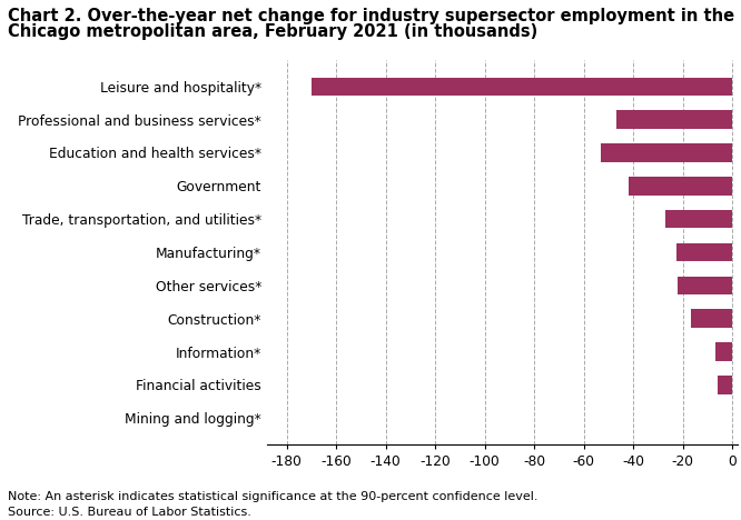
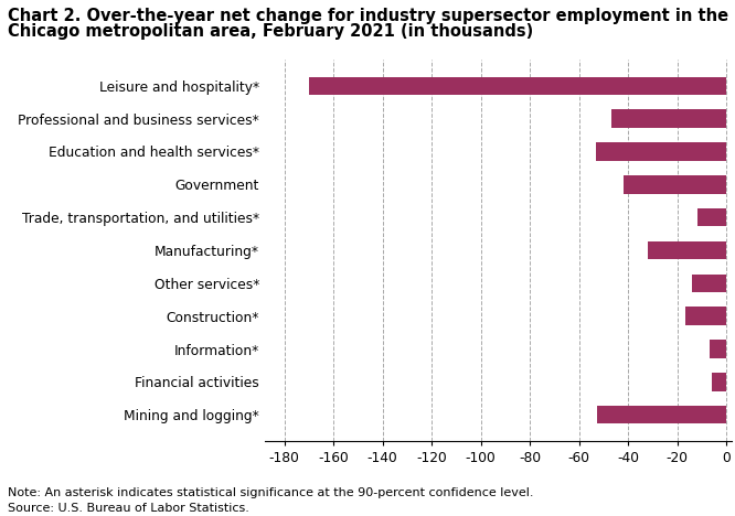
Trade, transportation, and utilities*: -27.0 -> -12.0
Manufacturing*: -22.5 -> -32.0
Other services*: -22.0 -> -14.0
Mining and logging*: -0.3 -> -52.5
